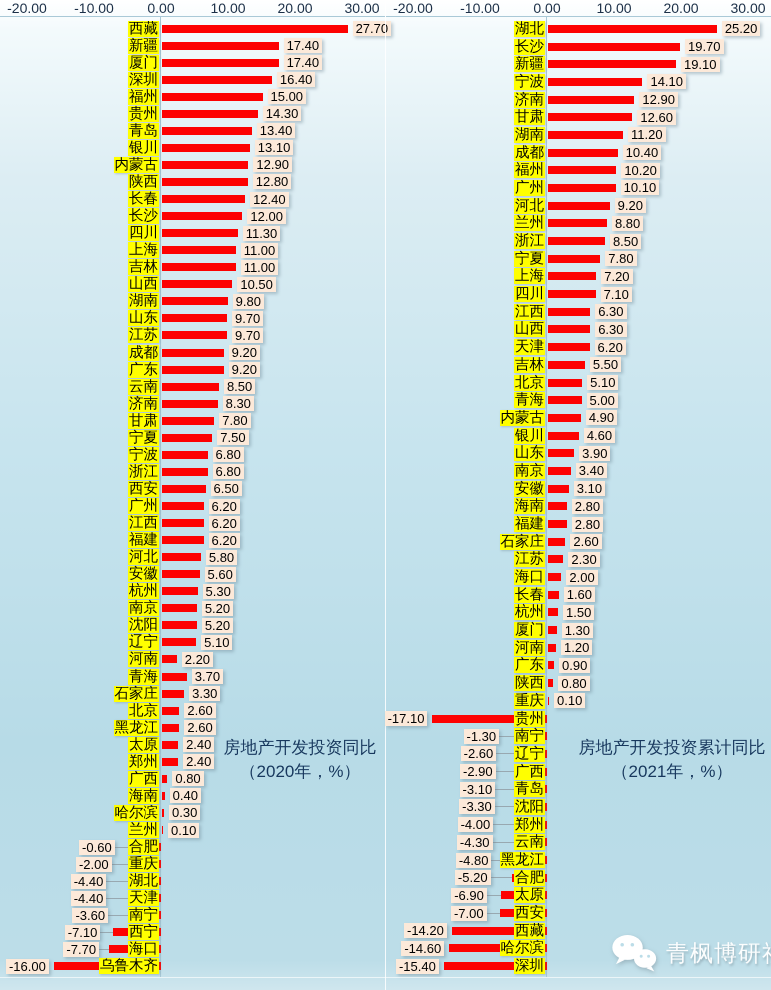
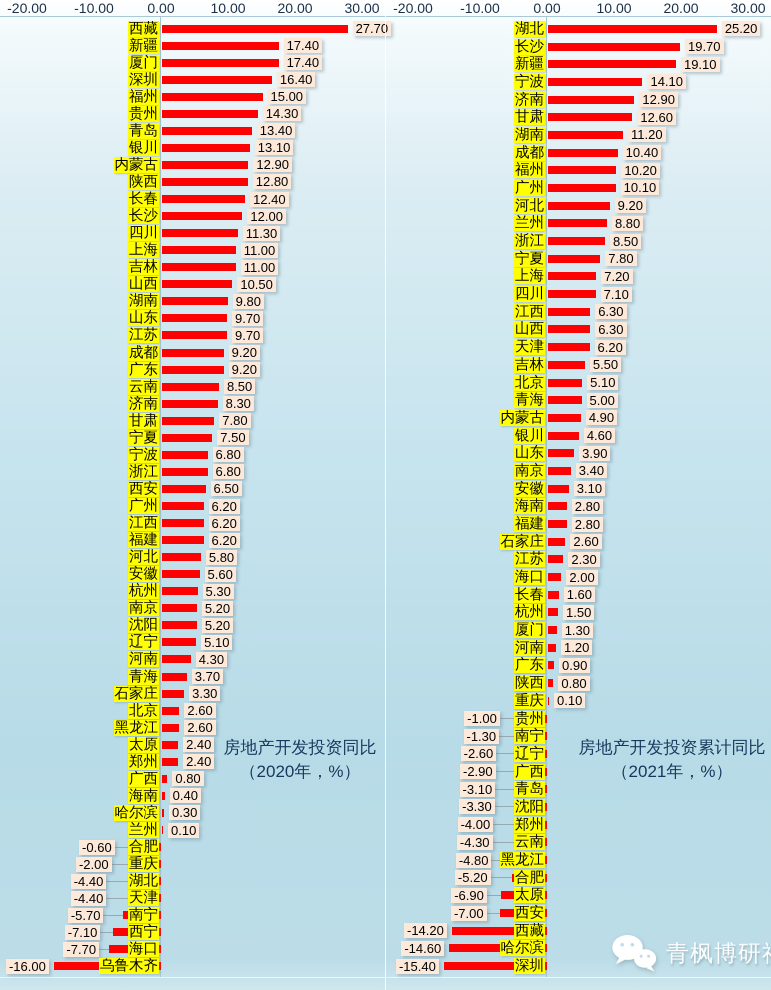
房地产开发投资同比（2020年，%）/河南: 2.20 -> 4.30
房地产开发投资同比（2020年，%）/南宁: -3.60 -> -5.70
房地产开发投资累计同比（2021年，%）/贵州: -17.10 -> -1.00
